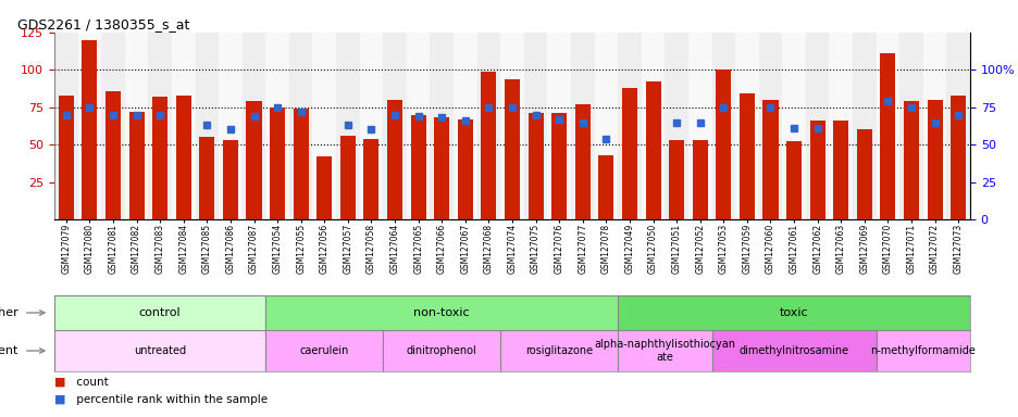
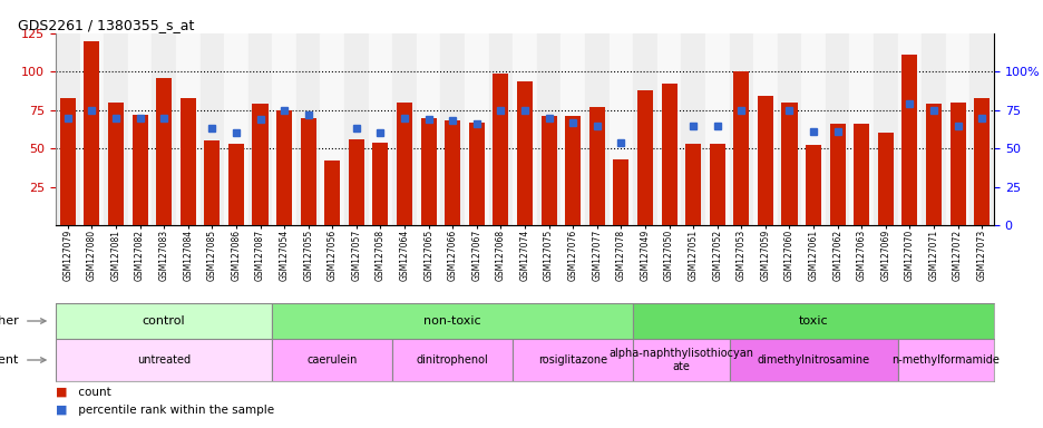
GSM127081: 86 -> 80
GSM127083: 82 -> 96
GSM127055: 74 -> 70
